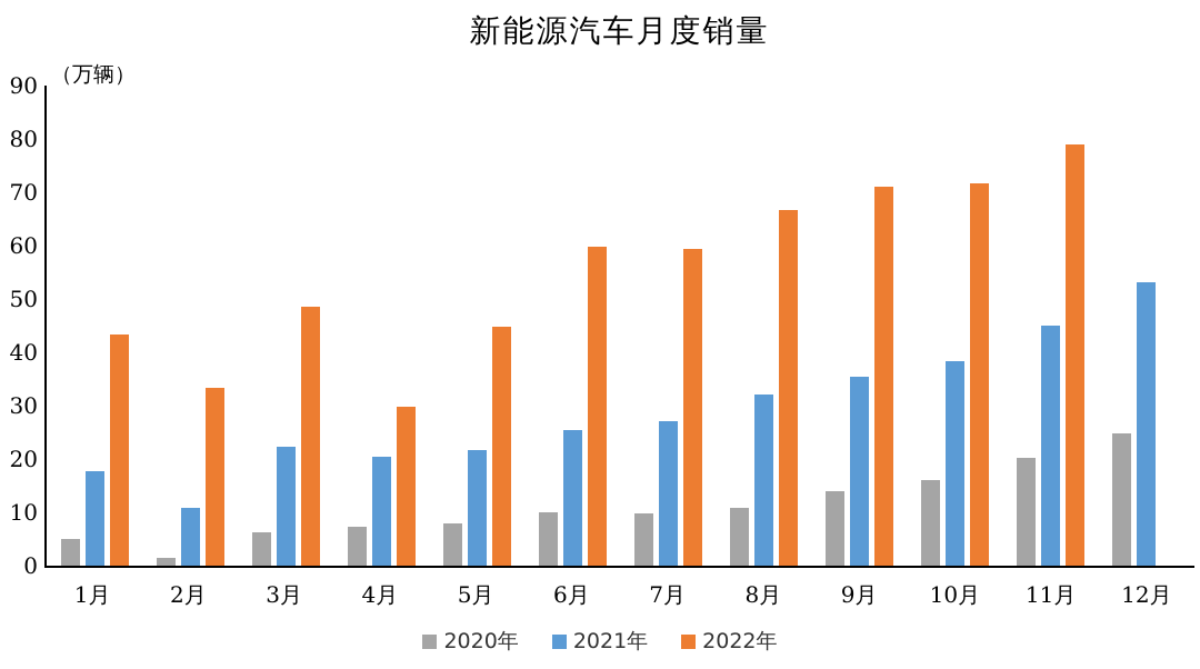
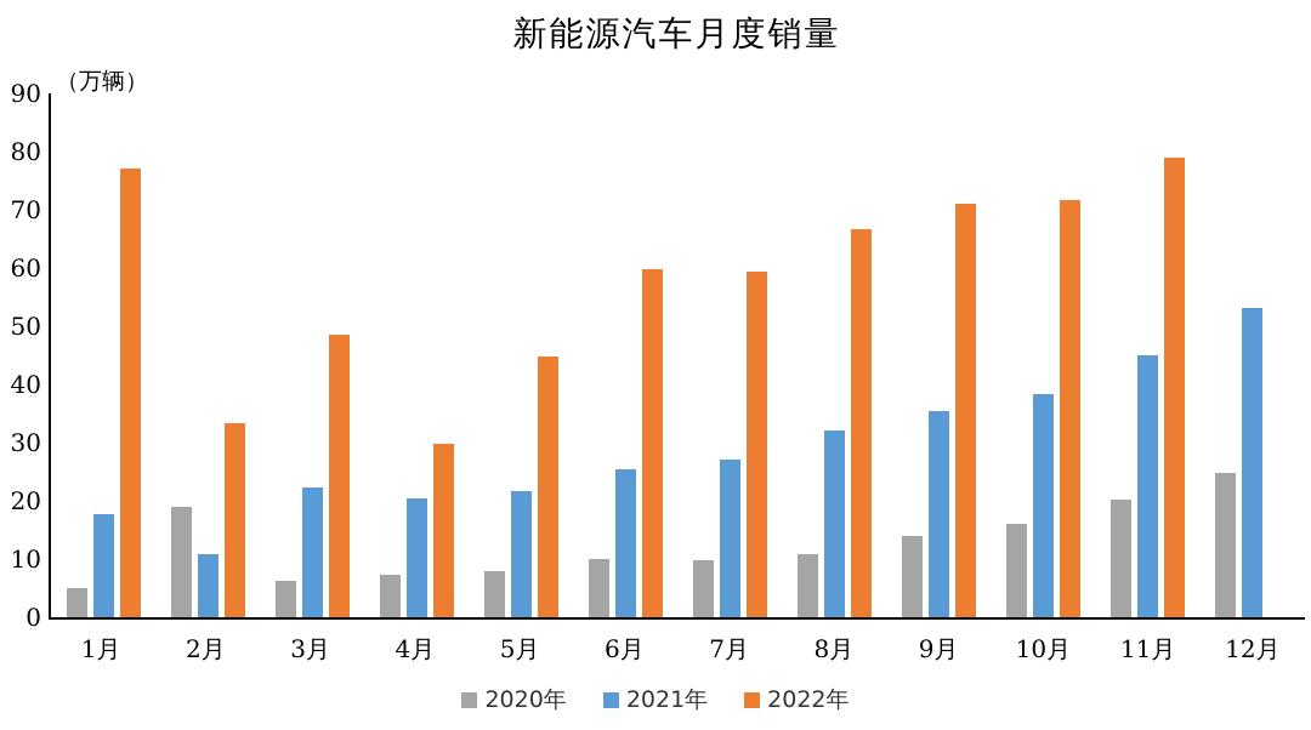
2022年/1月: 43 -> 77
2020年/2月: 1 -> 19
